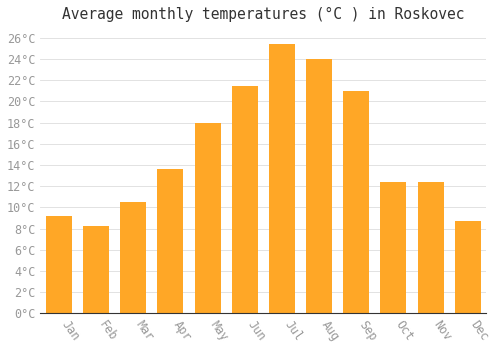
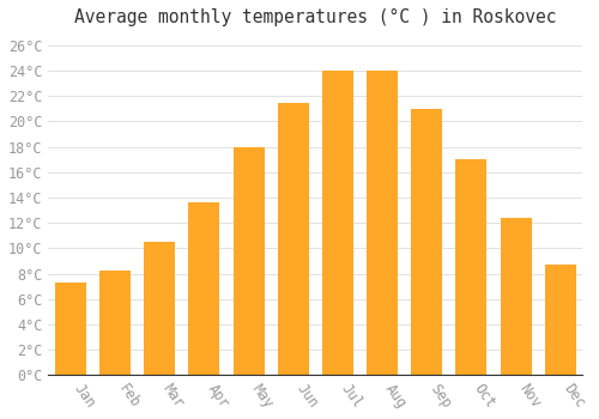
Jan: 9.2°C -> 7.3°C
Jul: 25.4°C -> 24.0°C
Oct: 12.4°C -> 17.0°C
